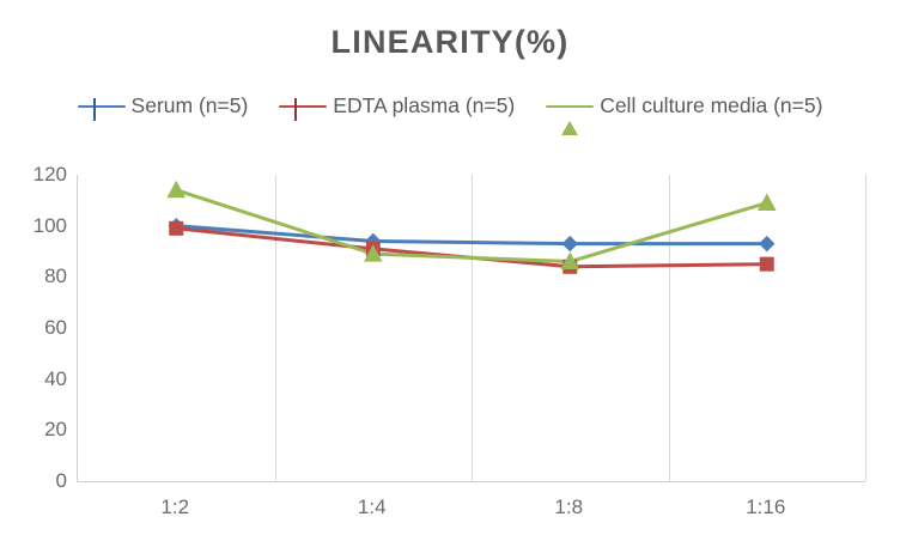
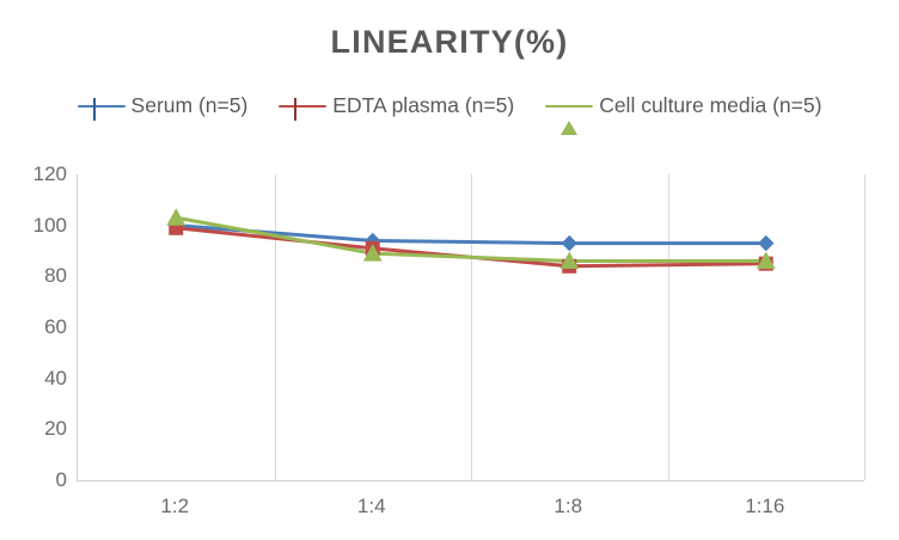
Cell culture media (n=5)/1:2: 114 -> 103
Cell culture media (n=5)/1:16: 109 -> 86
